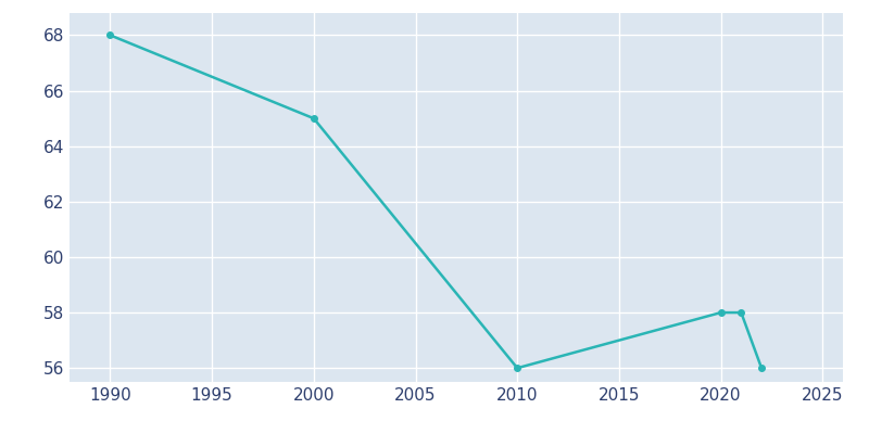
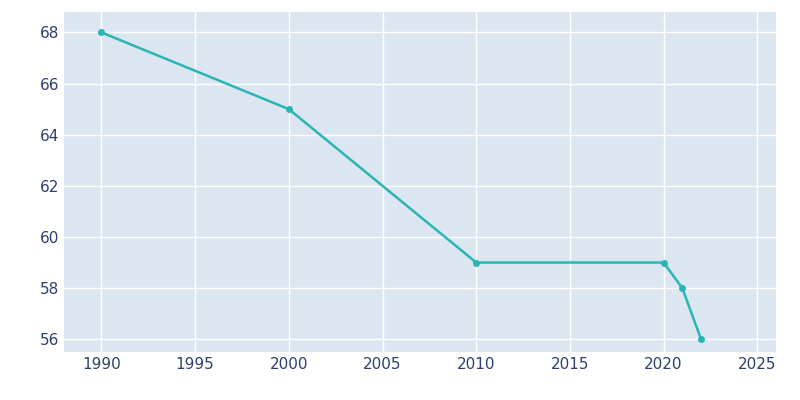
2010: 56 -> 59
2020: 58 -> 59
